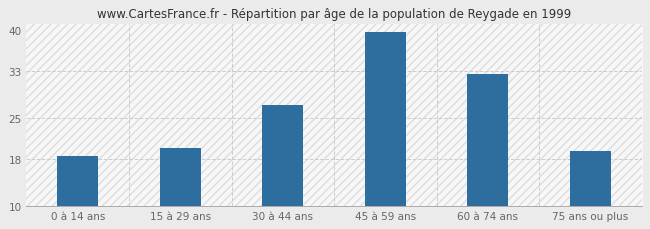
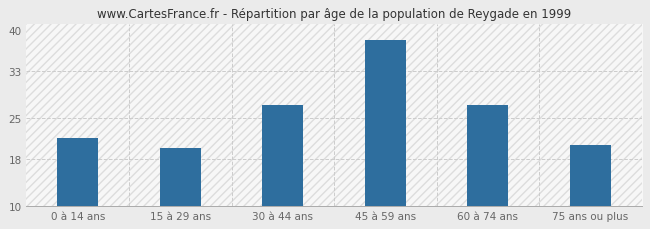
0 à 14 ans: 18.5 -> 21.6
45 à 59 ans: 39.6 -> 38.4
60 à 74 ans: 32.5 -> 27.2
75 ans ou plus: 19.3 -> 20.4
